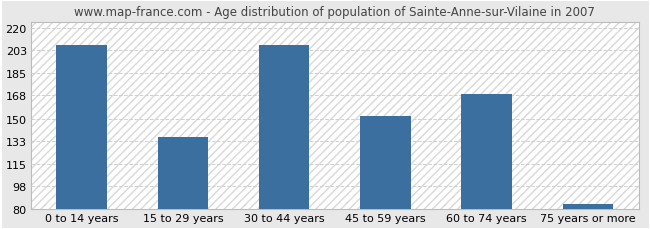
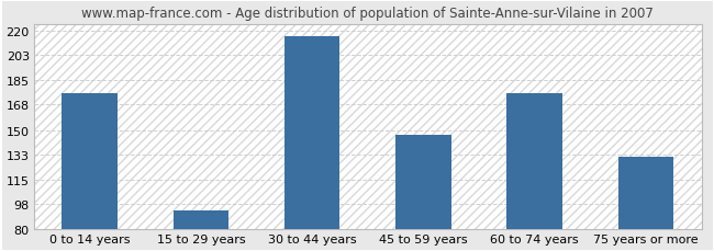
0 to 14 years: 207 -> 176
15 to 29 years: 136 -> 93
30 to 44 years: 207 -> 216
45 to 59 years: 152 -> 147
60 to 74 years: 169 -> 176
75 years or more: 84 -> 131
